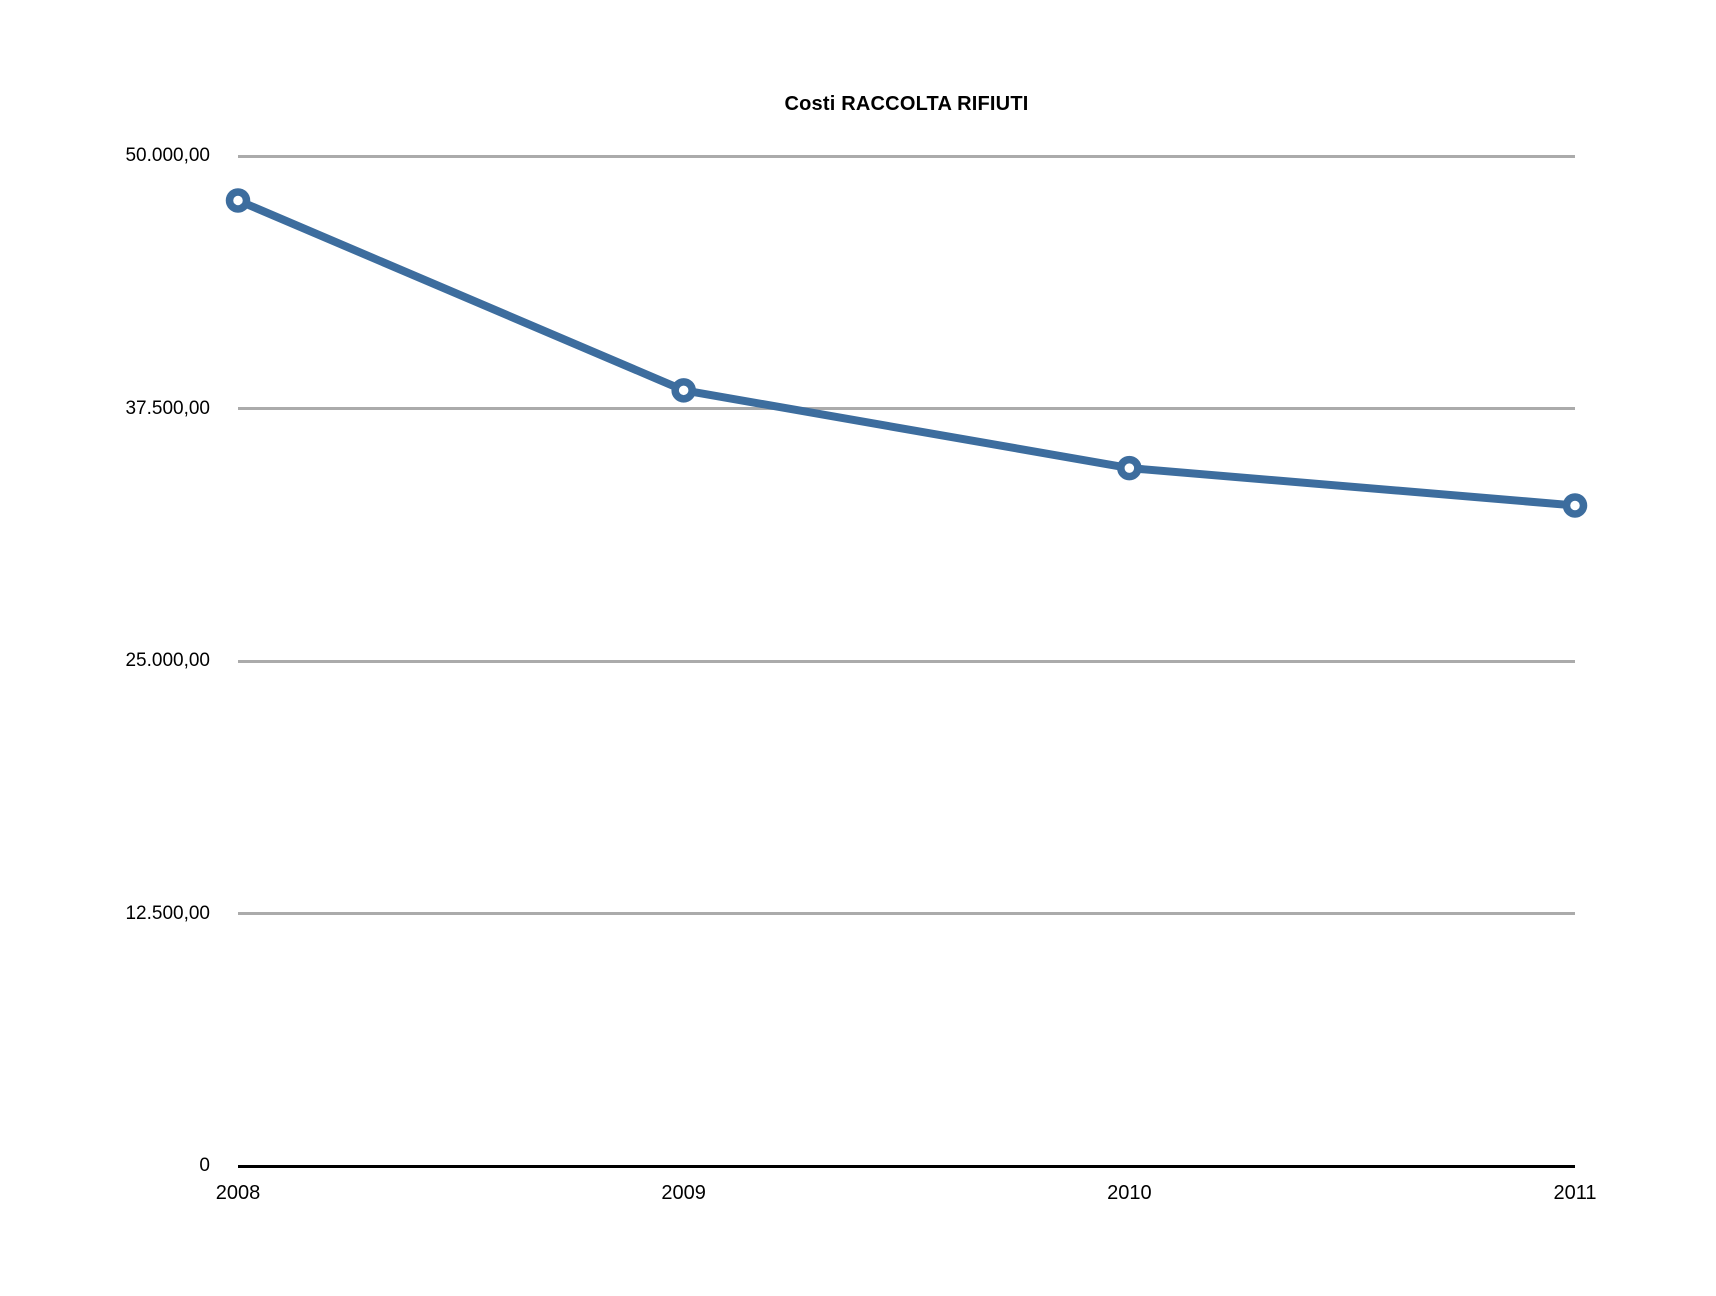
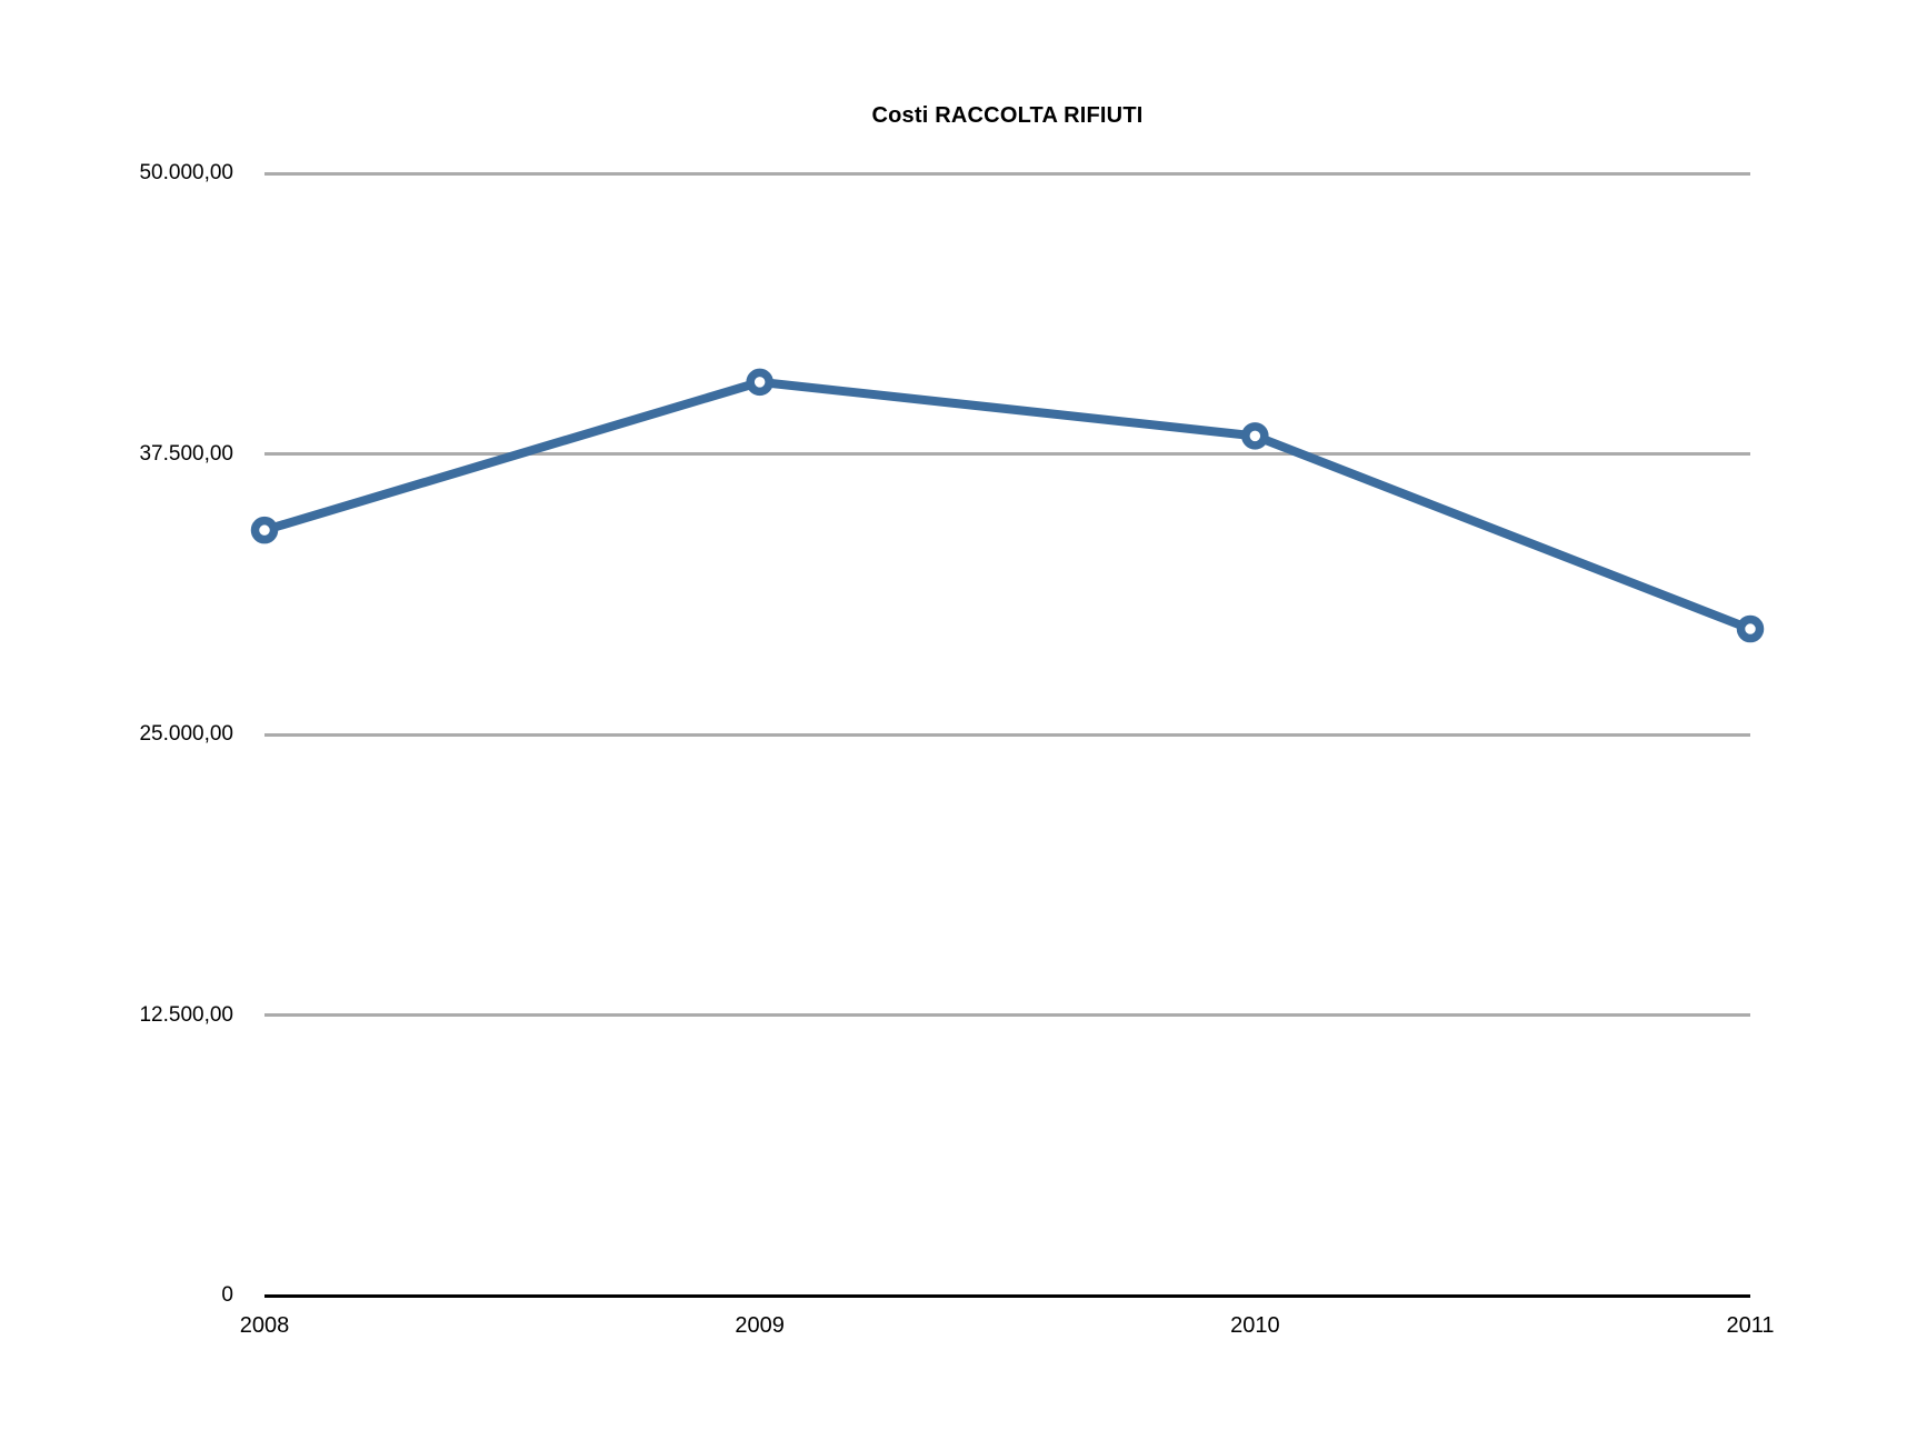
2008: 47800 -> 34100
2009: 38400 -> 40700
2010: 34600 -> 38300
2011: 32700 -> 29700
